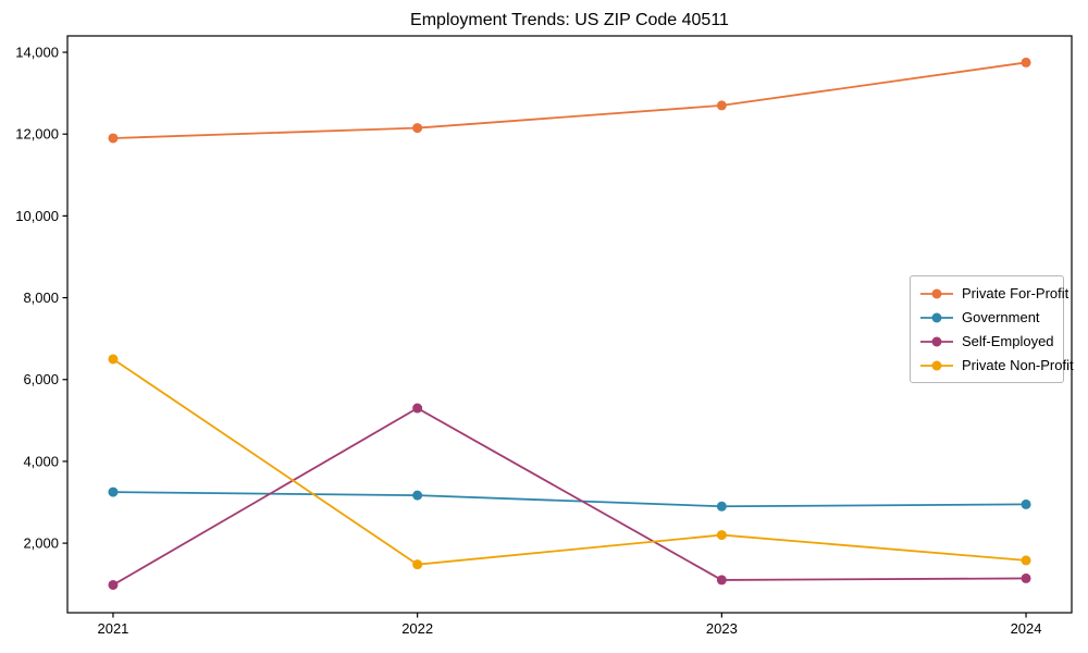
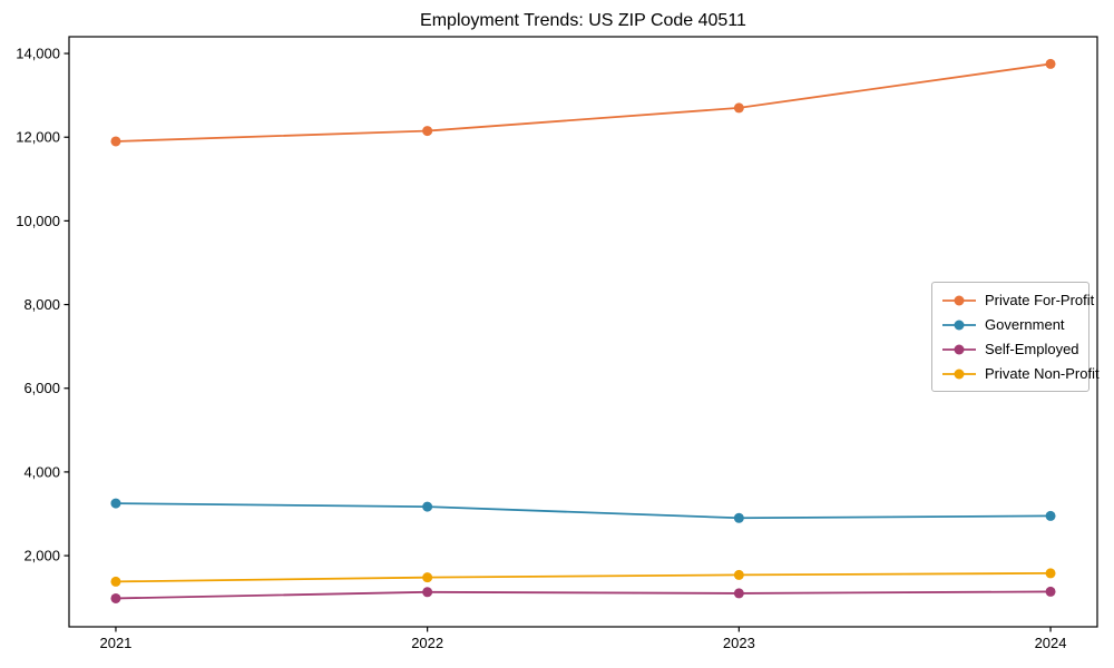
Private Non-Profit/2021: 6500 -> 1400
Self-Employed/2022: 5300 -> 1100
Private Non-Profit/2023: 2200 -> 1500
